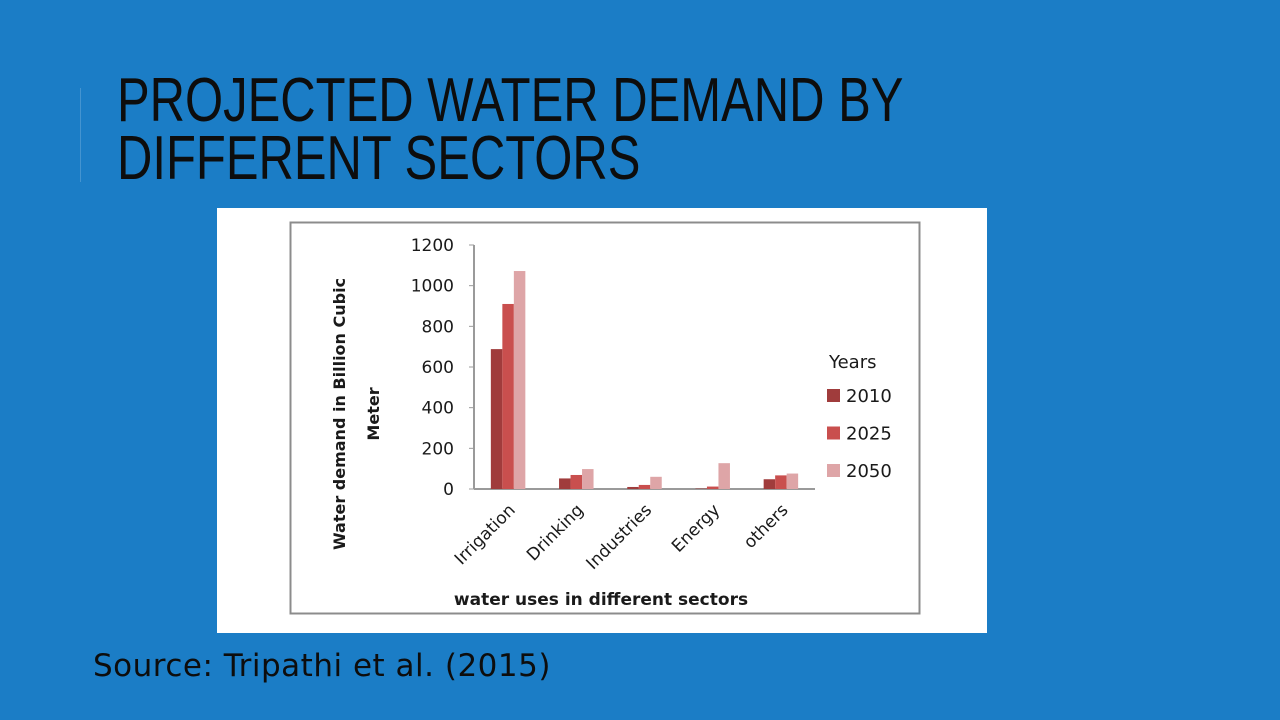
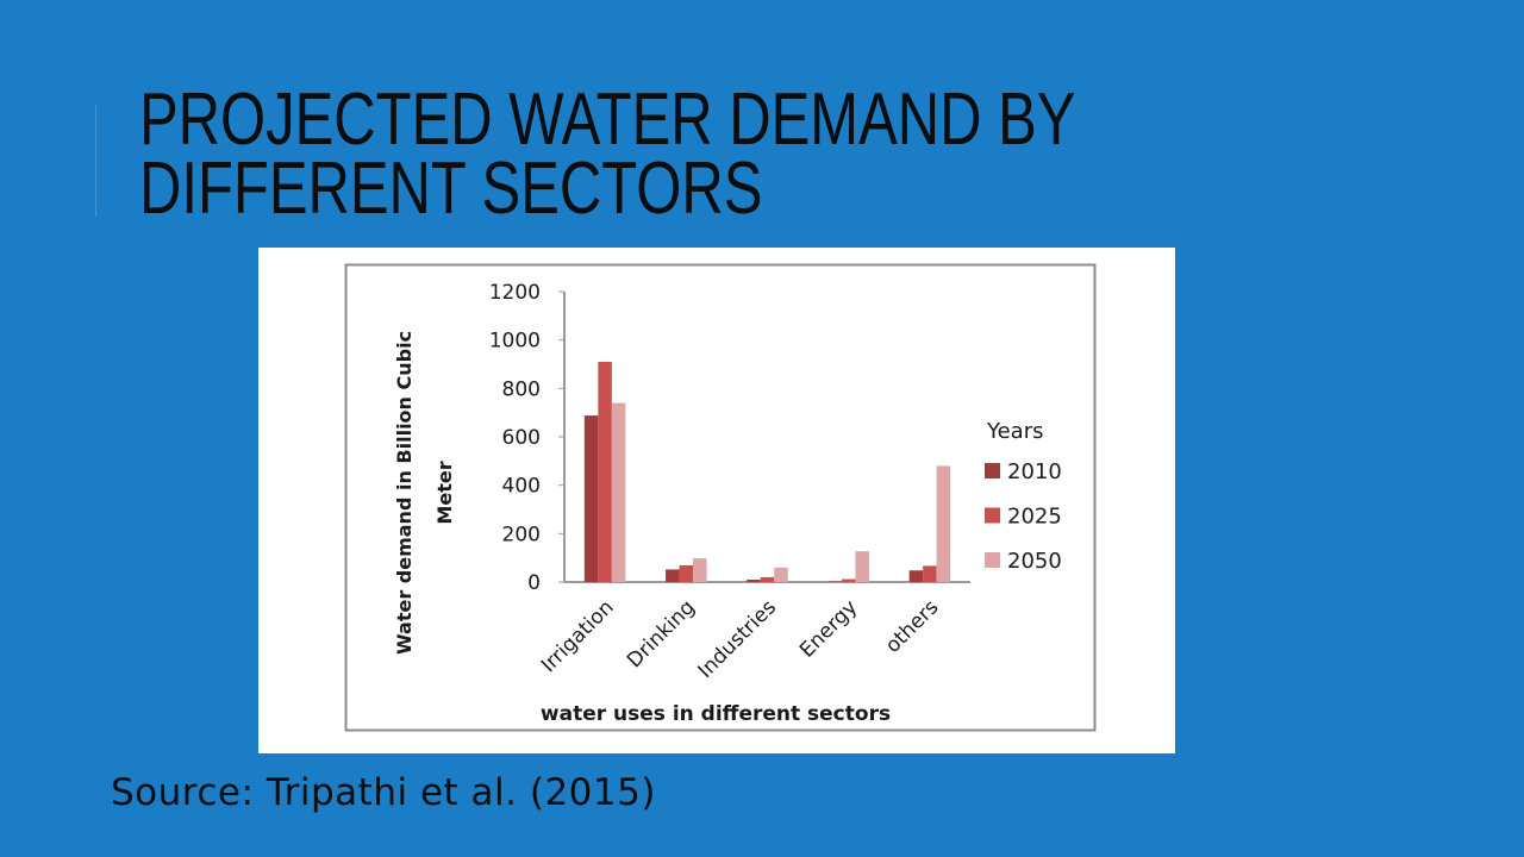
2050/Irrigation: 1070 -> 740
2050/others: 80 -> 480
